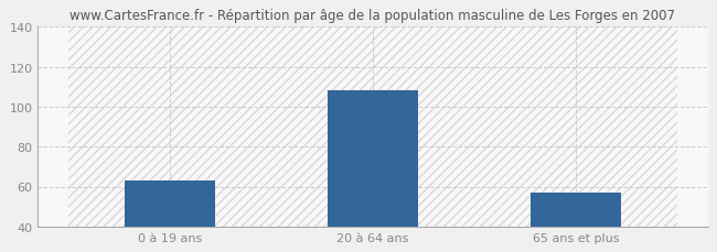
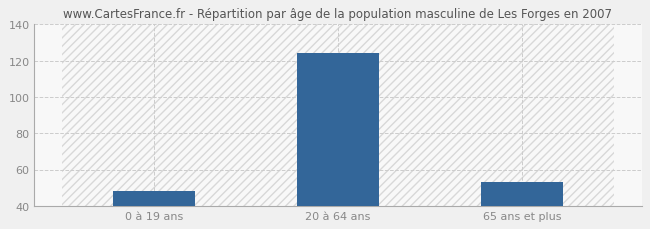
0 à 19 ans: 63 -> 48
20 à 64 ans: 108 -> 124
65 ans et plus: 57 -> 53
